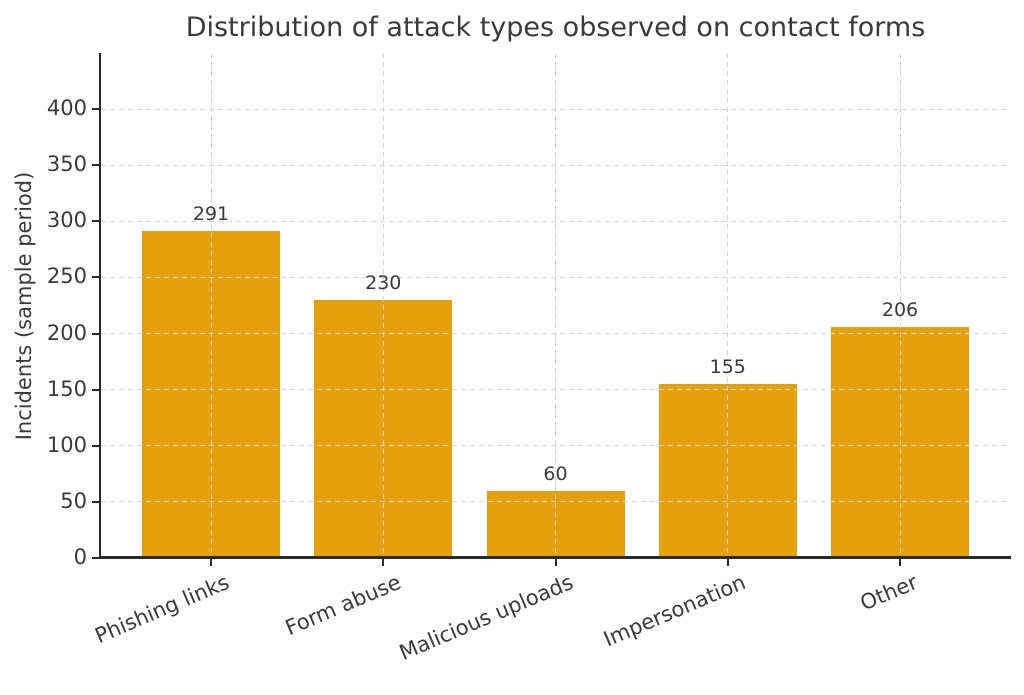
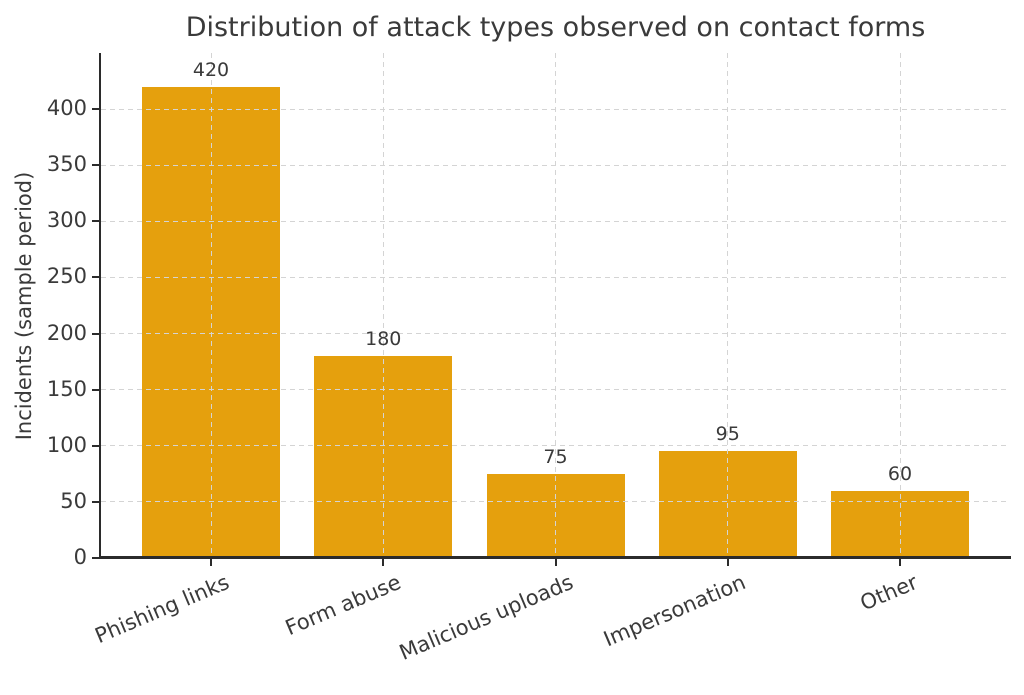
Phishing links: 291 -> 420
Form abuse: 230 -> 180
Malicious uploads: 60 -> 75
Impersonation: 155 -> 95
Other: 206 -> 60
